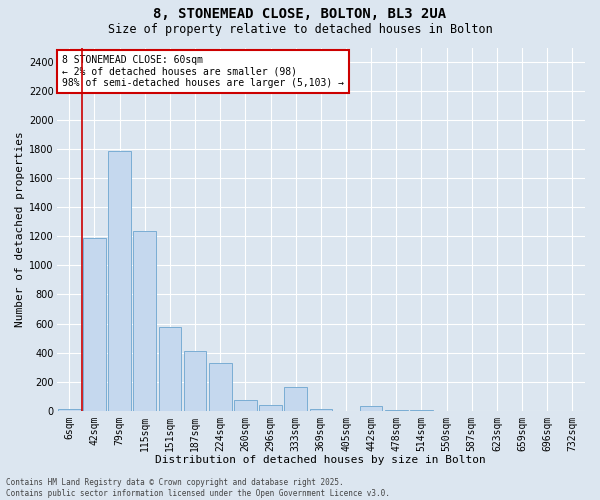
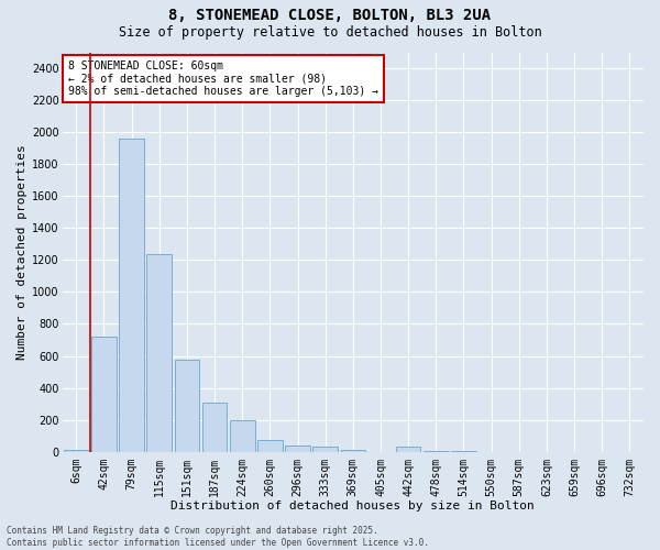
42sqm: 1190 -> 720
79sqm: 1790 -> 1960
187sqm: 410 -> 300
224sqm: 330 -> 200
333sqm: 160 -> 30
